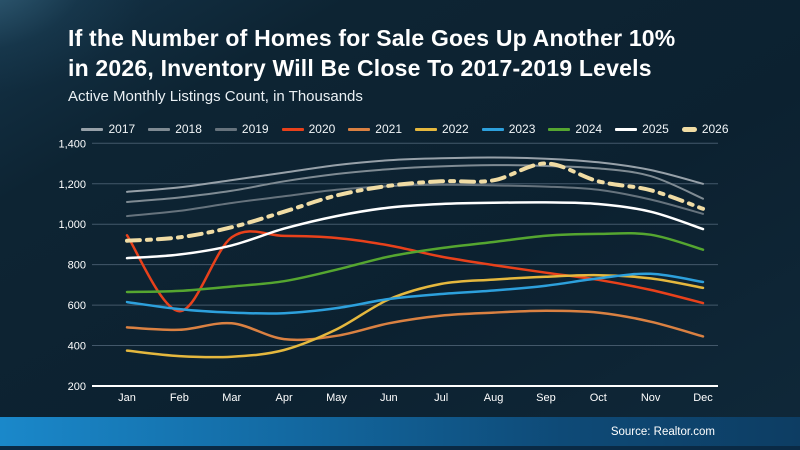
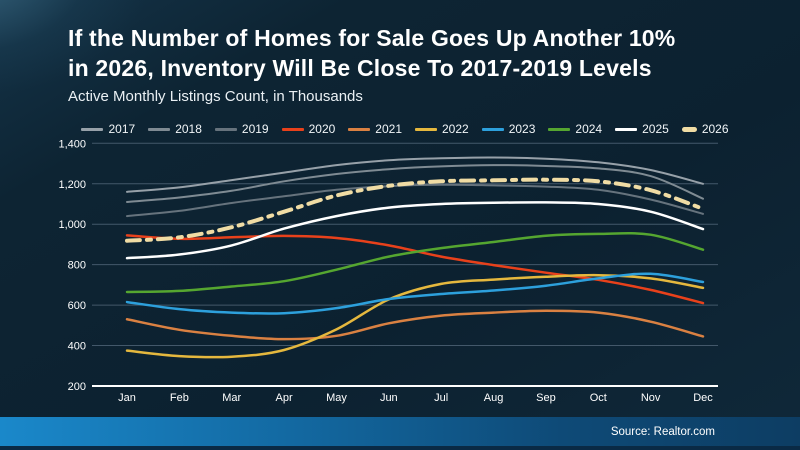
2021/Jan: 490 -> 530
2020/Feb: 570 -> 930
2021/Mar: 510 -> 450
2026/Sep: 1300 -> 1220
